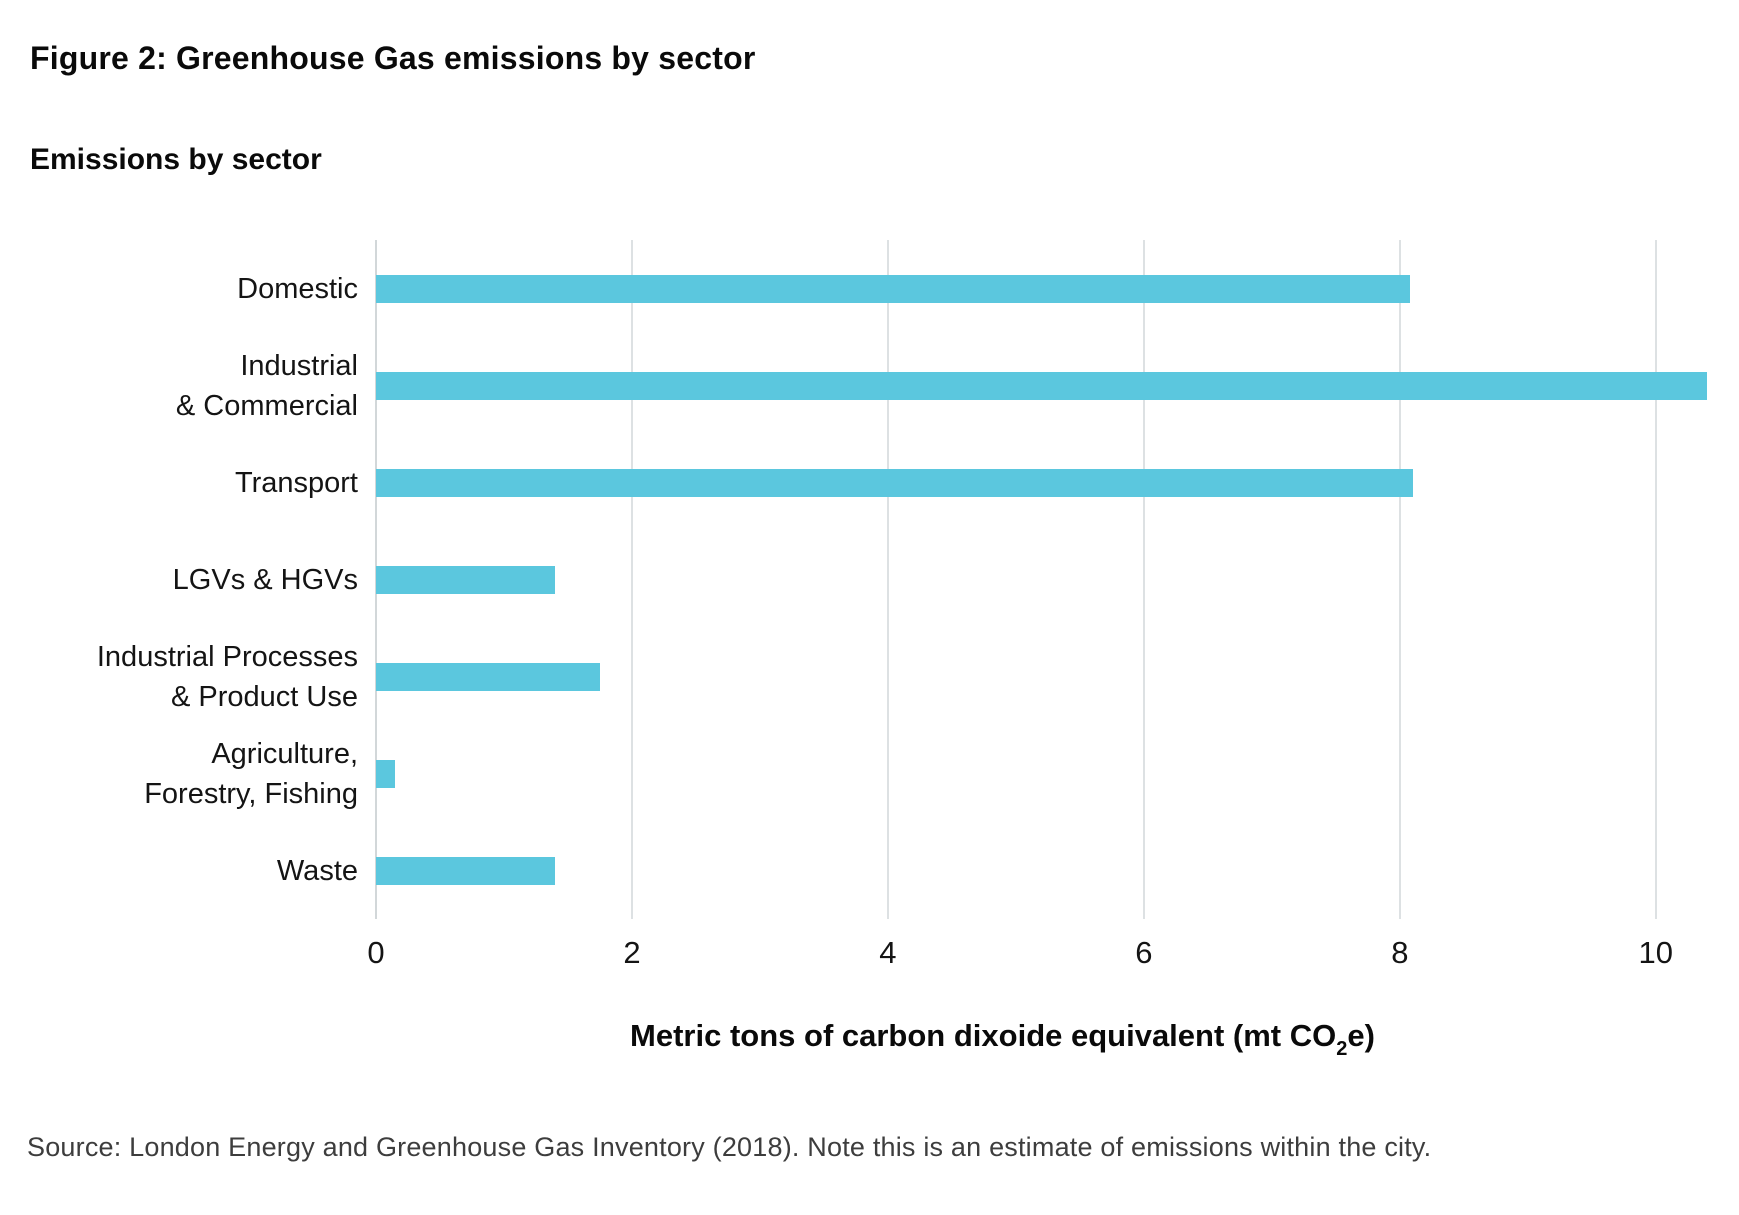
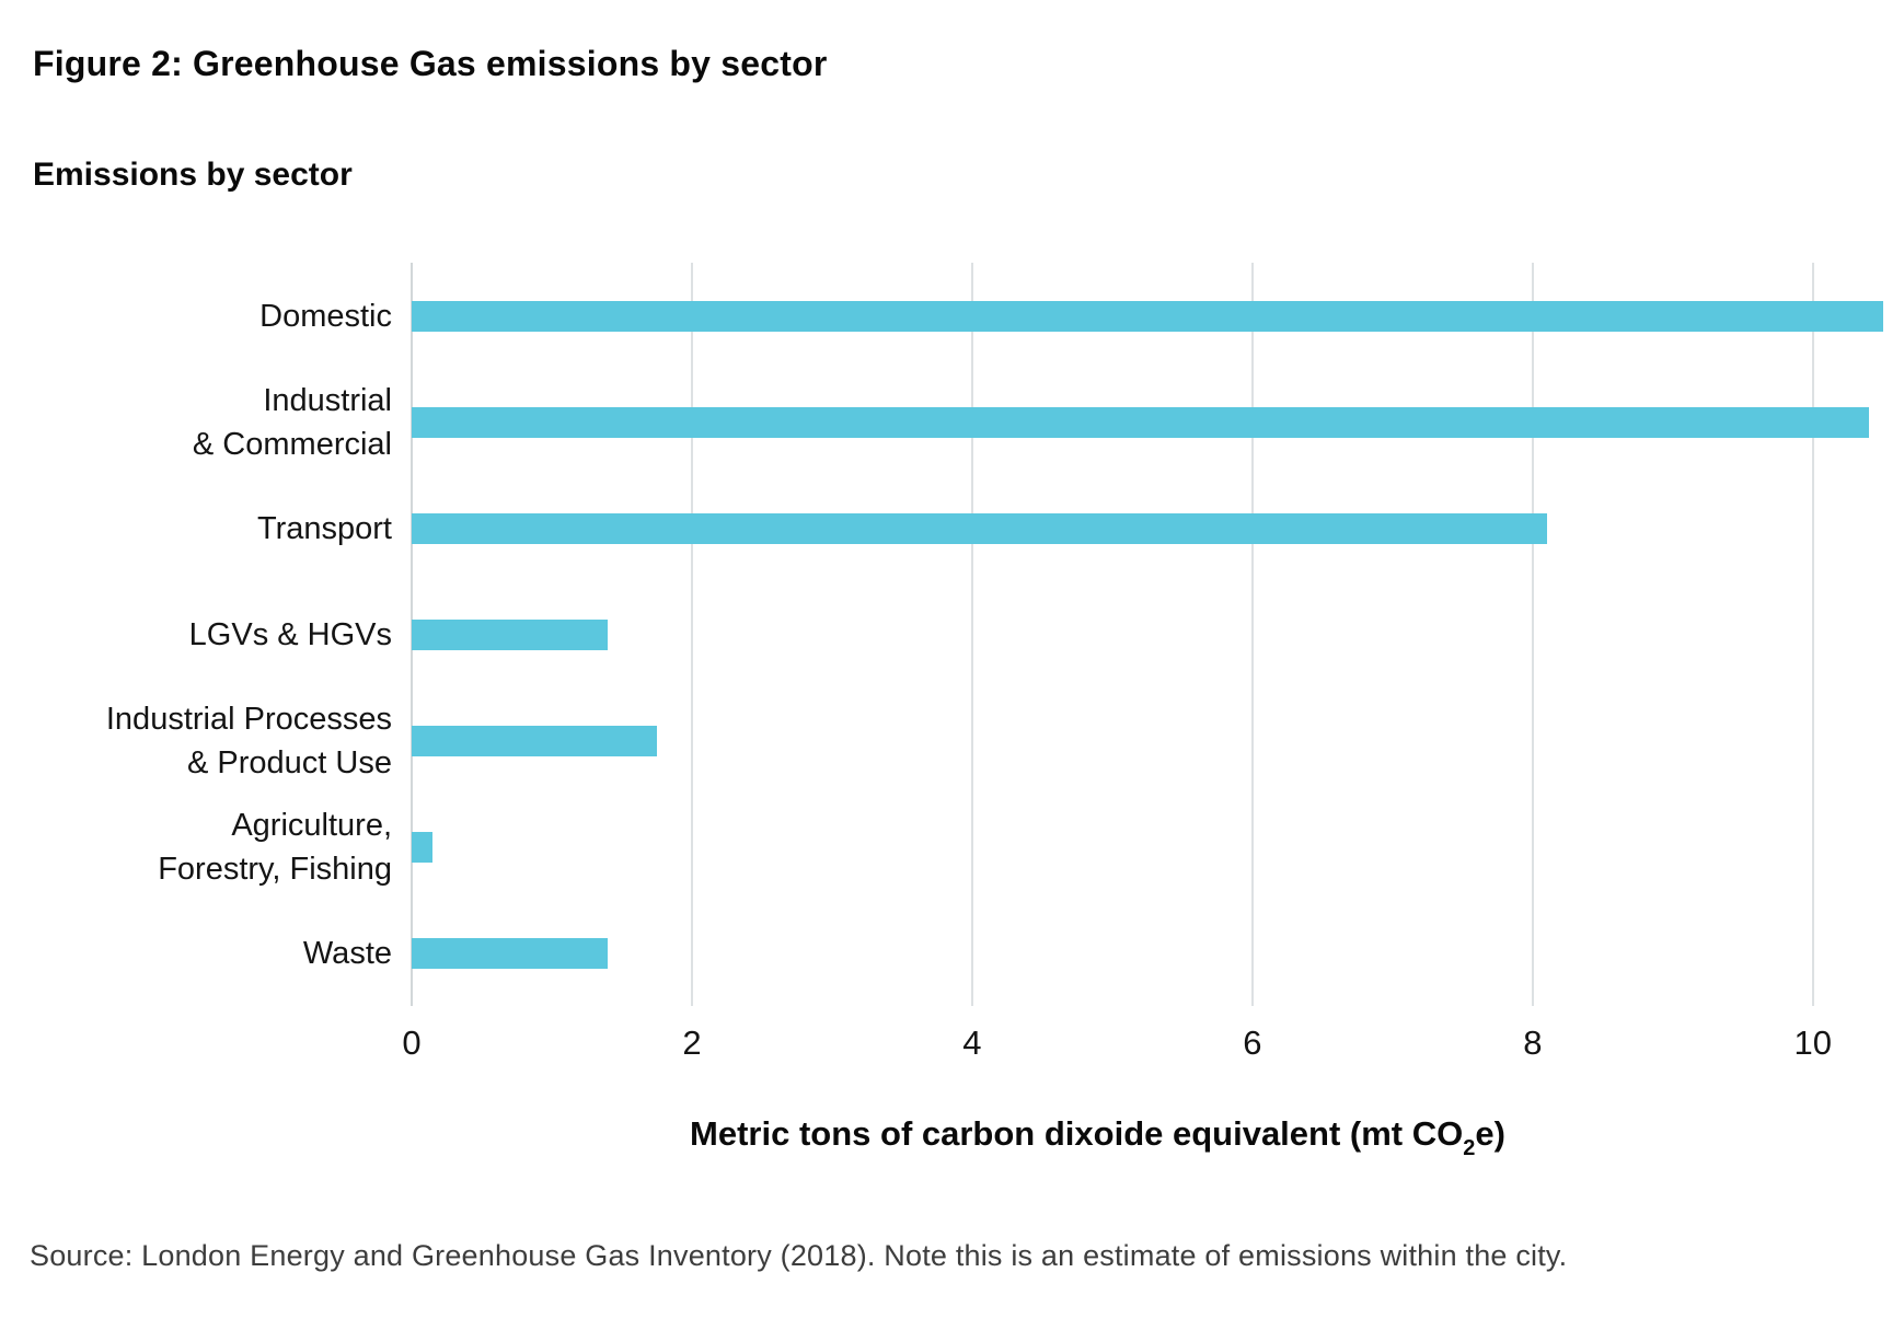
Domestic: 8.08 -> 10.50
